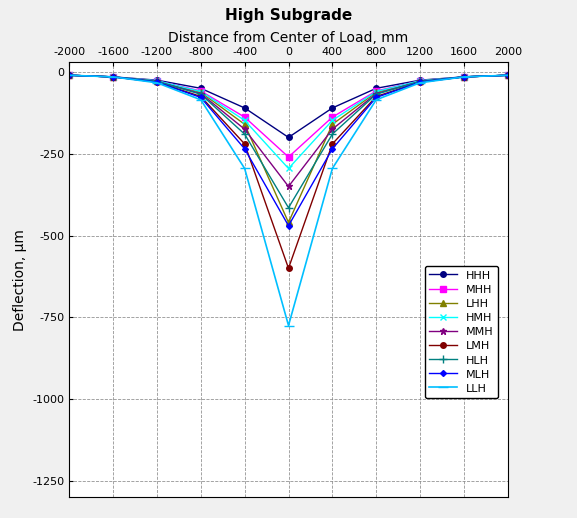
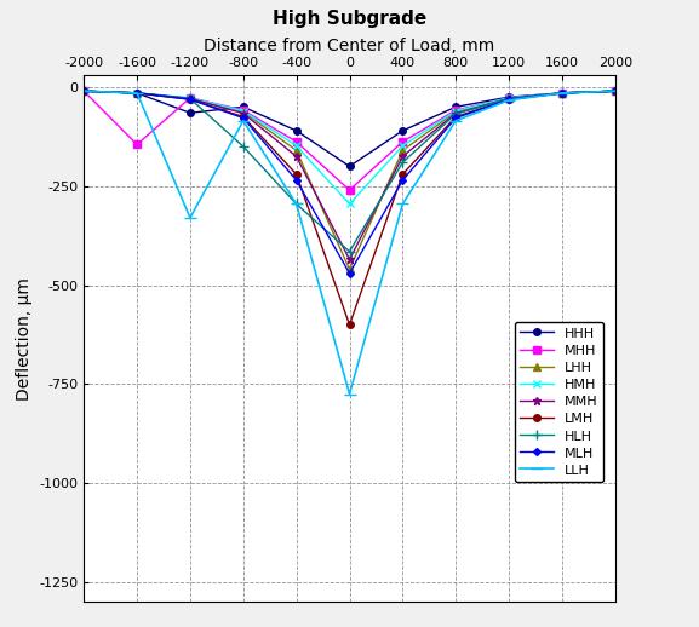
MHH/-1600: -15 -> -145
HHH/-1200: -25 -> -65
LLH/-1200: -33 -> -330
HLH/-800: -68 -> -150
HLH/-400: -190 -> -295
MMH/0: -350 -> -435
